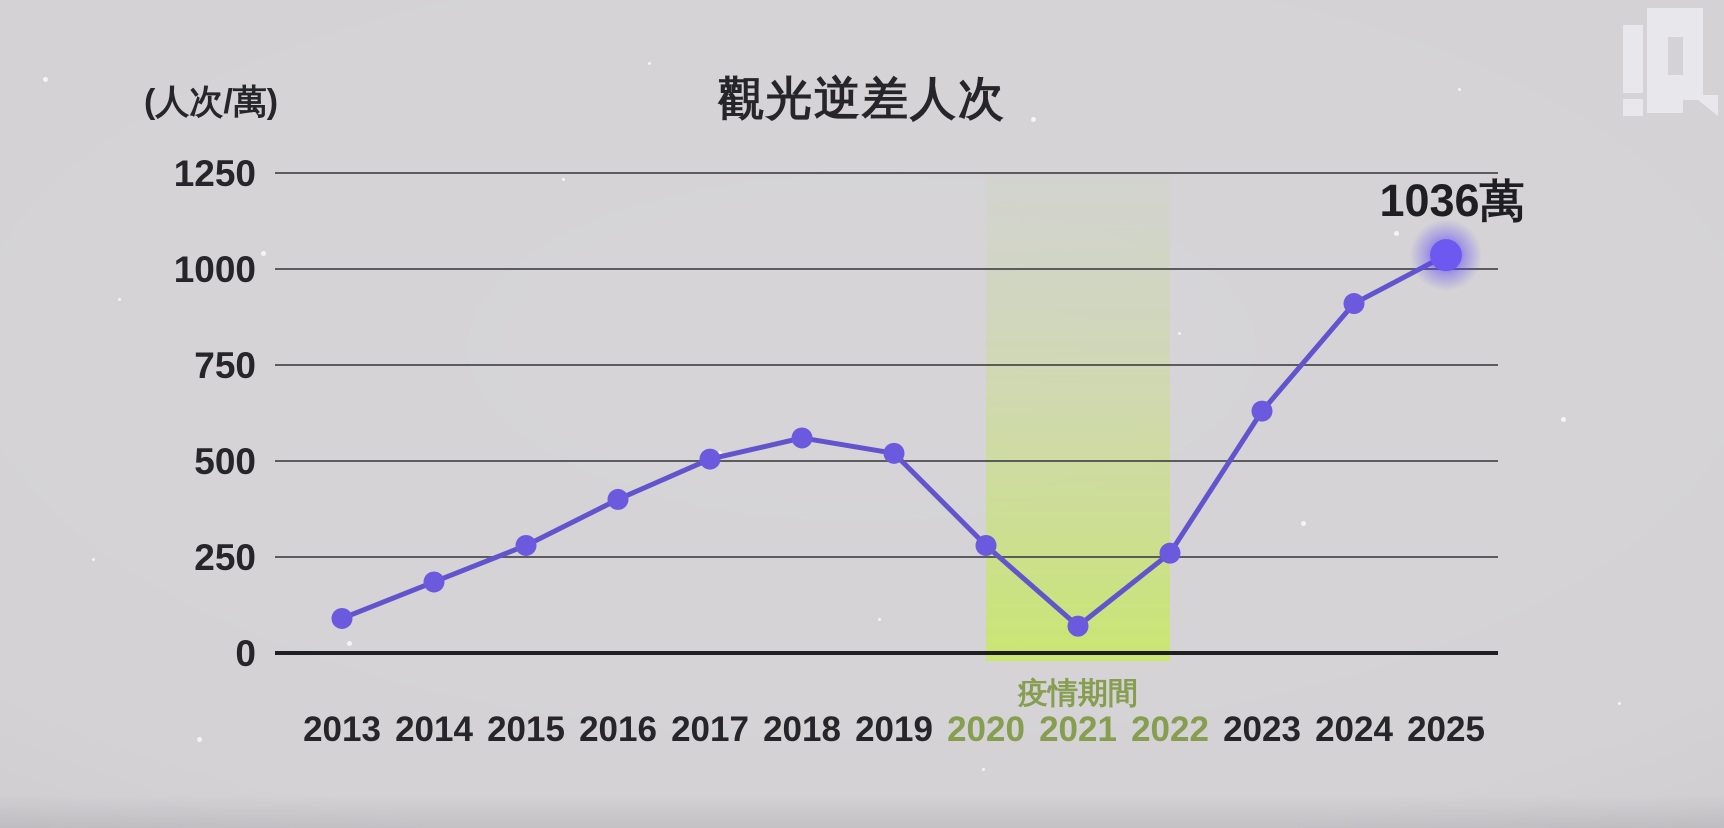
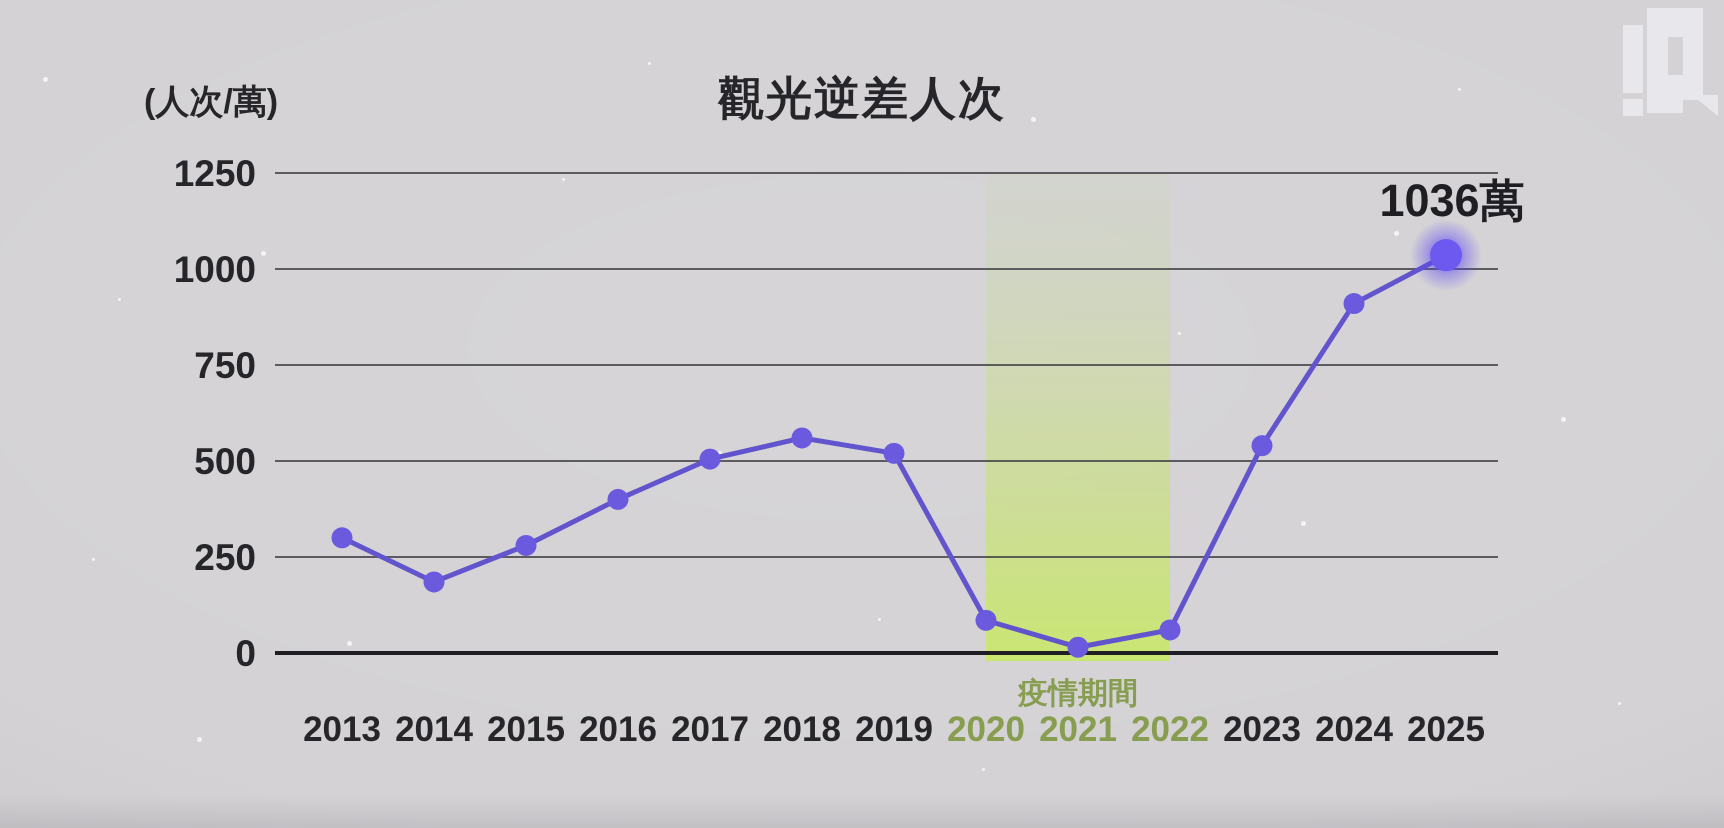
2013: 90 -> 300
2020: 280 -> 80
2021: 70 -> 20
2022: 260 -> 60
2023: 630 -> 540
